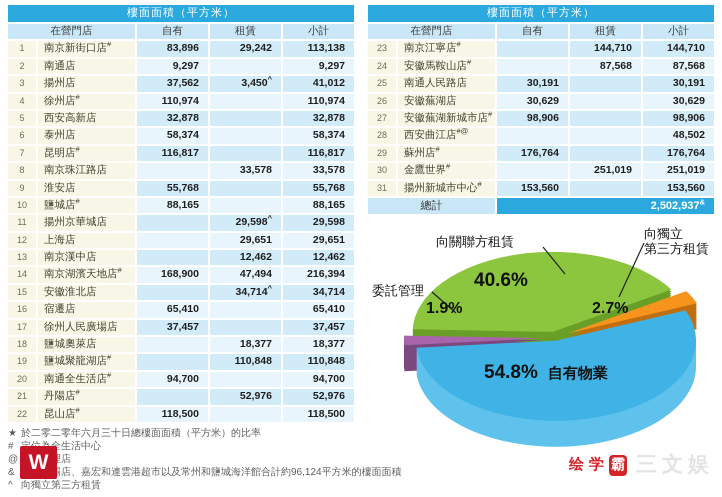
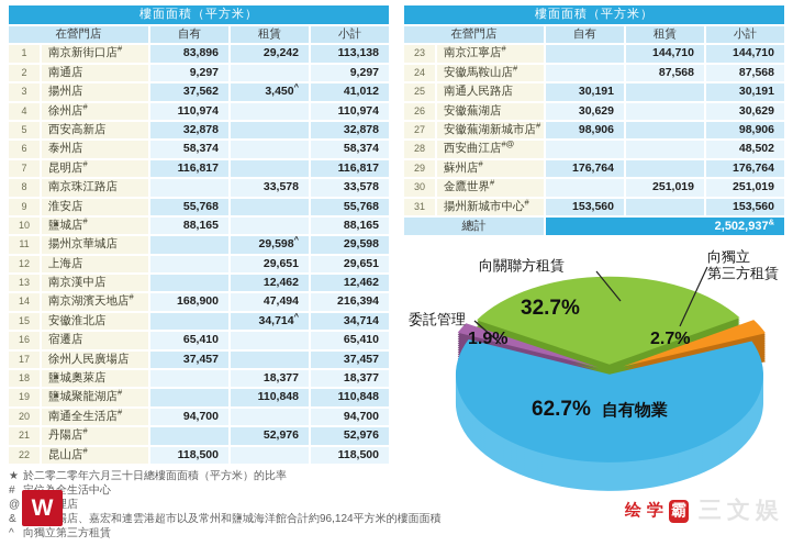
自有物業: 54.8% -> 62.7%
向關聯方租賃: 40.6% -> 32.7%
